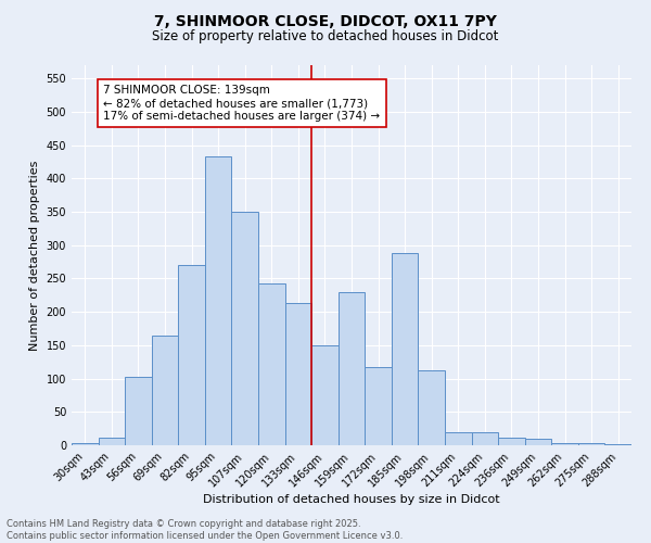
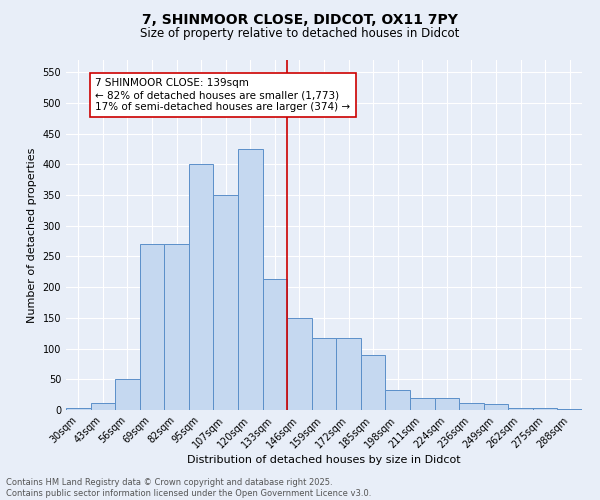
56sqm: 102 -> 50
69sqm: 164 -> 270
95sqm: 434 -> 400
120sqm: 242 -> 425
159sqm: 230 -> 118
185sqm: 288 -> 90
198sqm: 112 -> 32
